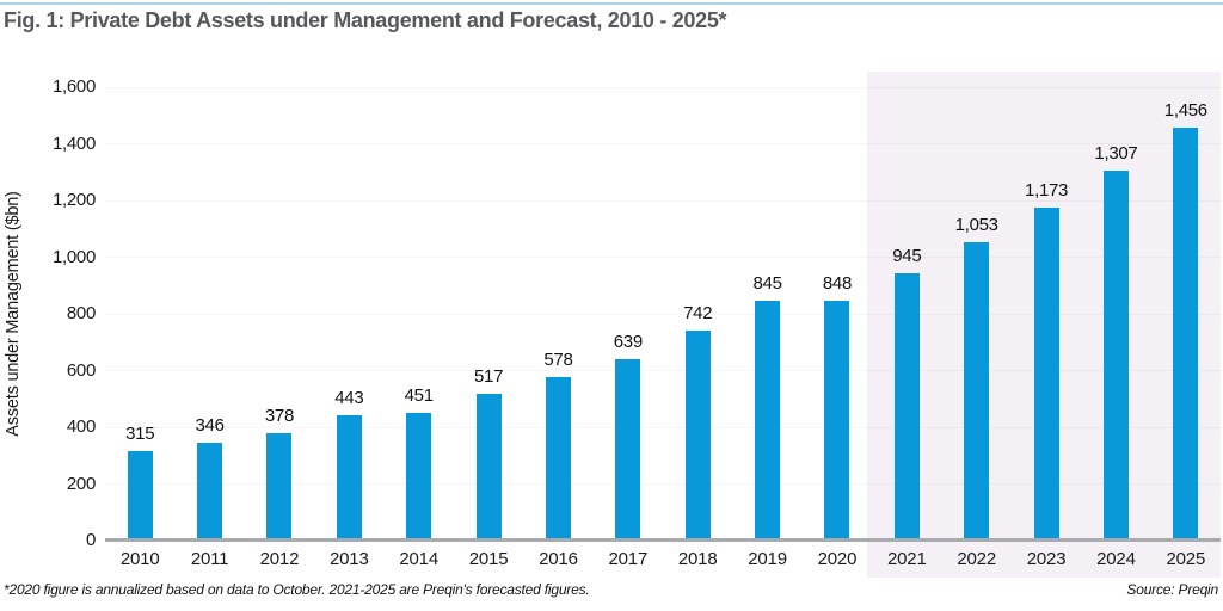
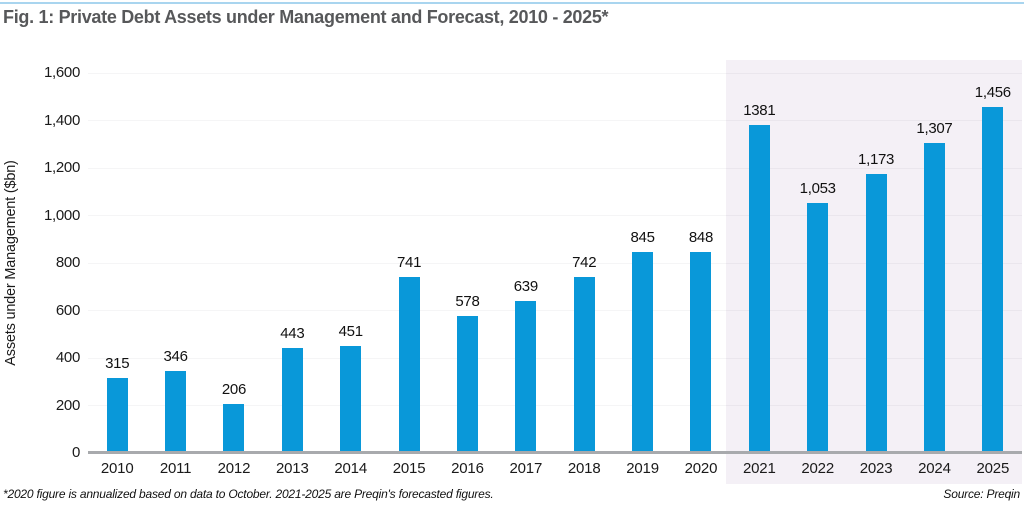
2012: 378 -> 206
2015: 517 -> 741
2021: 945 -> 1381
